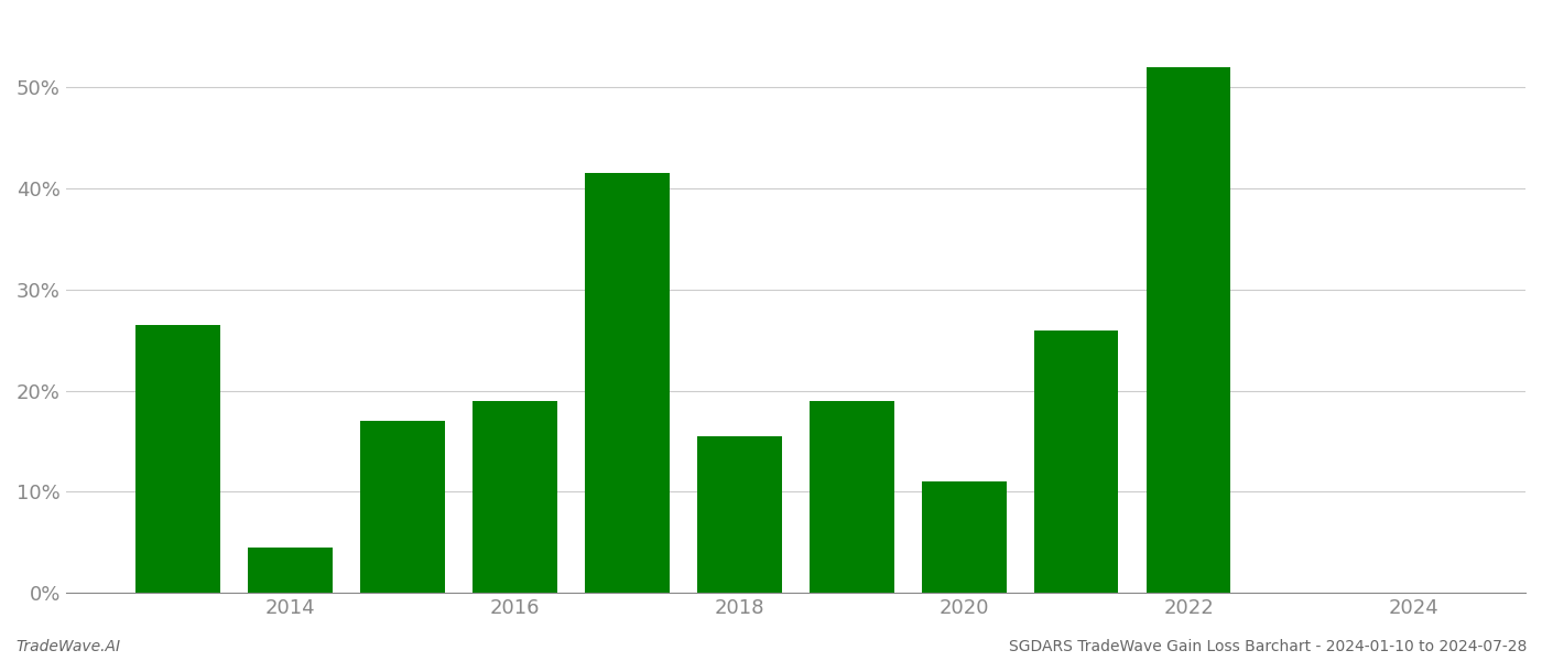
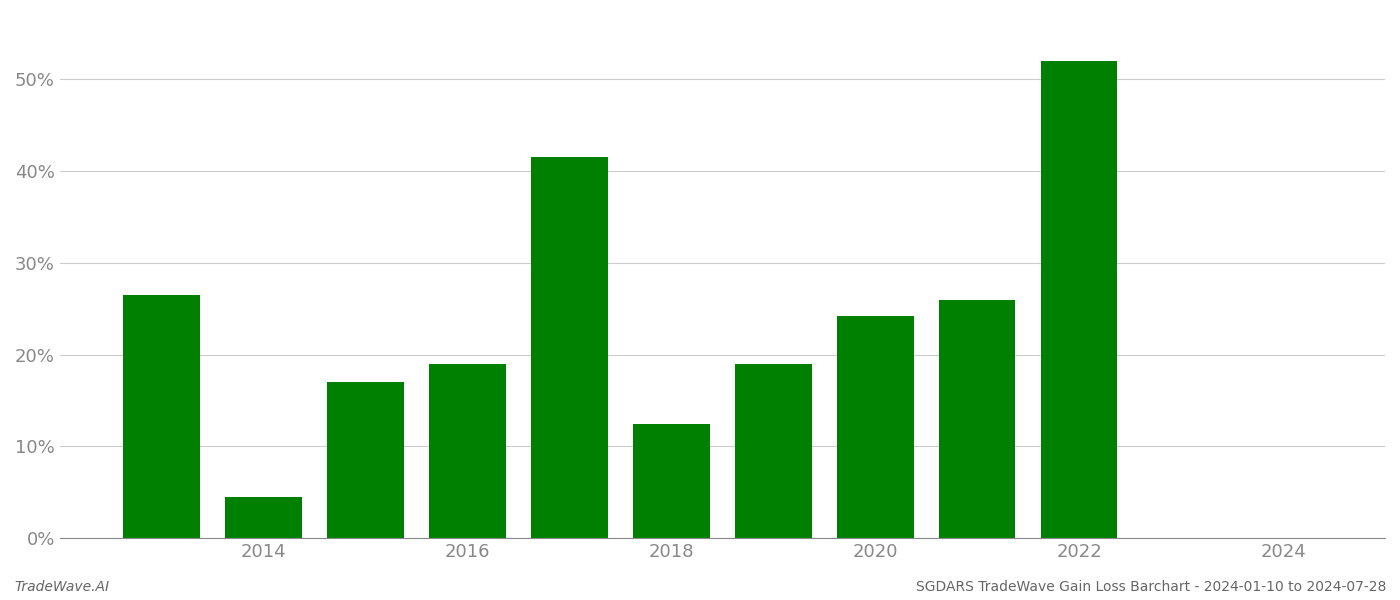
2018: 15.5% -> 12.4%
2020: 11.0% -> 24.2%
